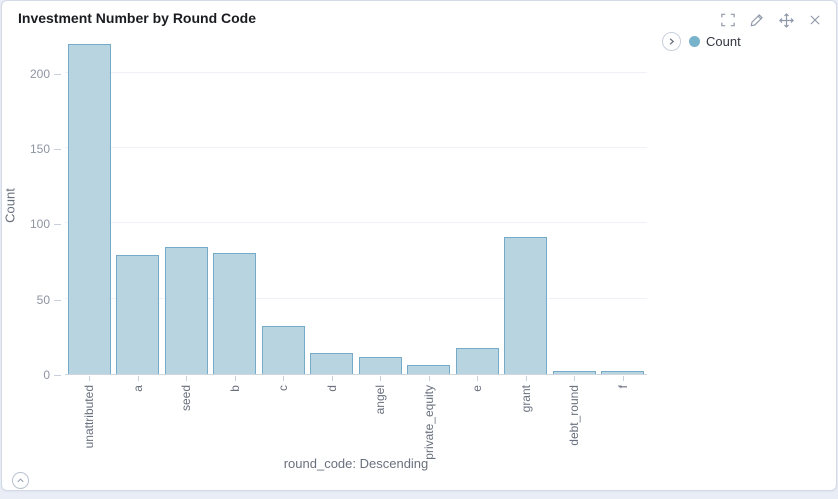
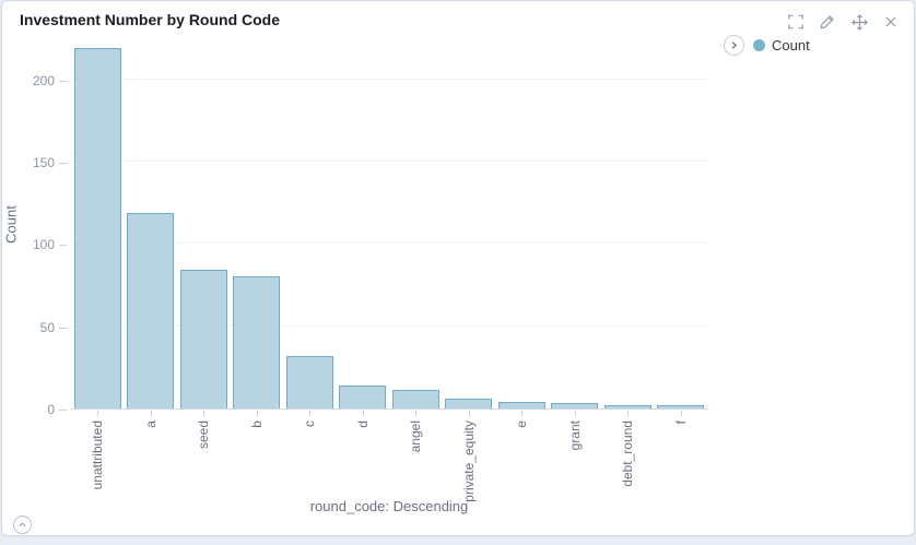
a: 79 -> 119
e: 17 -> 4
grant: 91 -> 3
